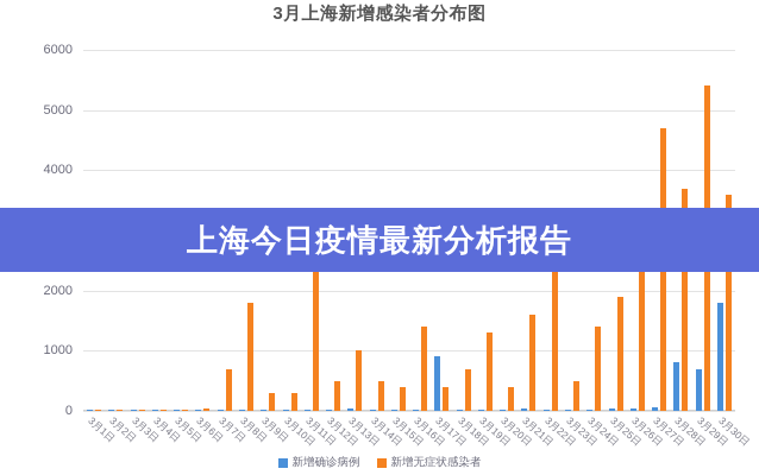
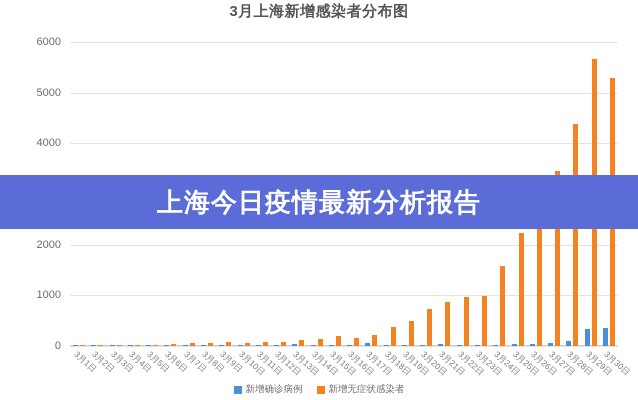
新增无症状感染者/3月7日: 700 -> 100
新增无症状感染者/3月8日: 1800 -> 100
新增无症状感染者/3月9日: 300 -> 100
新增无症状感染者/3月10日: 300 -> 100
新增无症状感染者/3月11日: 2400 -> 100
新增无症状感染者/3月12日: 500 -> 100
新增无症状感染者/3月13日: 1000 -> 100
新增无症状感染者/3月14日: 500 -> 100
新增无症状感染者/3月15日: 400 -> 200
新增无症状感染者/3月16日: 1400 -> 200
新增确诊病例/3月17日: 900 -> 100
新增无症状感染者/3月17日: 400 -> 200
新增无症状感染者/3月18日: 700 -> 400
新增无症状感染者/3月19日: 1300 -> 500
新增无症状感染者/3月20日: 400 -> 700
新增无症状感染者/3月21日: 1600 -> 900
新增无症状感染者/3月22日: 2500 -> 1000
新增无症状感染者/3月23日: 500 -> 1000
新增无症状感染者/3月24日: 1400 -> 1600
新增无症状感染者/3月25日: 1900 -> 2200
新增无症状感染者/3月26日: 2400 -> 2600
新增无症状感染者/3月27日: 4700 -> 3400
新增确诊病例/3月28日: 800 -> 100
新增无症状感染者/3月28日: 3700 -> 4400
新增确诊病例/3月29日: 700 -> 300
新增无症状感染者/3月29日: 5400 -> 5700
新增确诊病例/3月30日: 1800 -> 400
新增无症状感染者/3月30日: 3600 -> 5300
